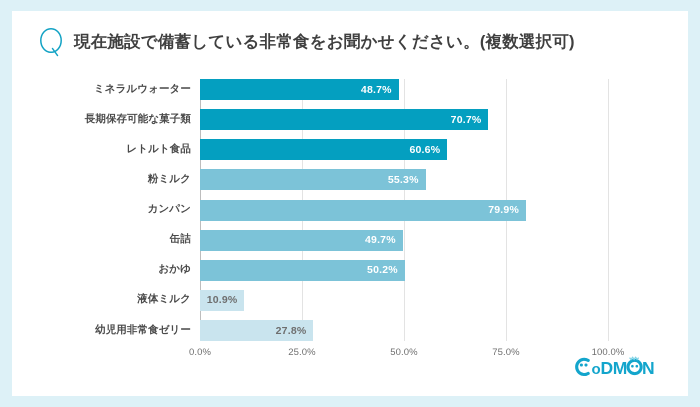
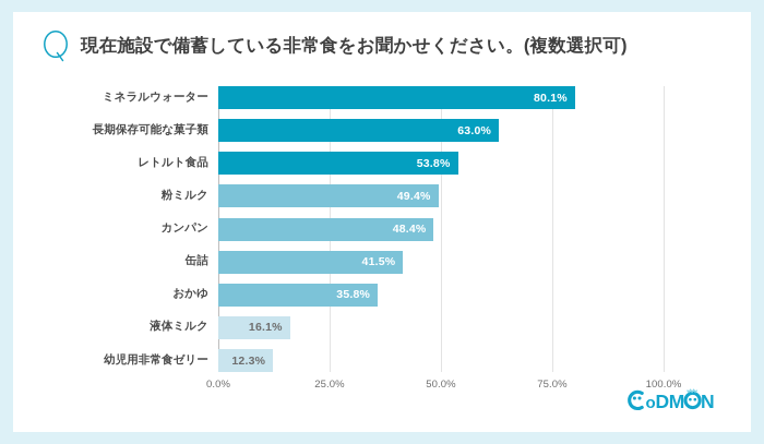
ミネラルウォーター: 48.7% -> 80.1%
長期保存可能な菓子類: 70.7% -> 63.0%
レトルト食品: 60.6% -> 53.8%
粉ミルク: 55.3% -> 49.4%
カンパン: 79.9% -> 48.4%
缶詰: 49.7% -> 41.5%
おかゆ: 50.2% -> 35.8%
液体ミルク: 10.9% -> 16.1%
幼児用非常食ゼリー: 27.8% -> 12.3%
